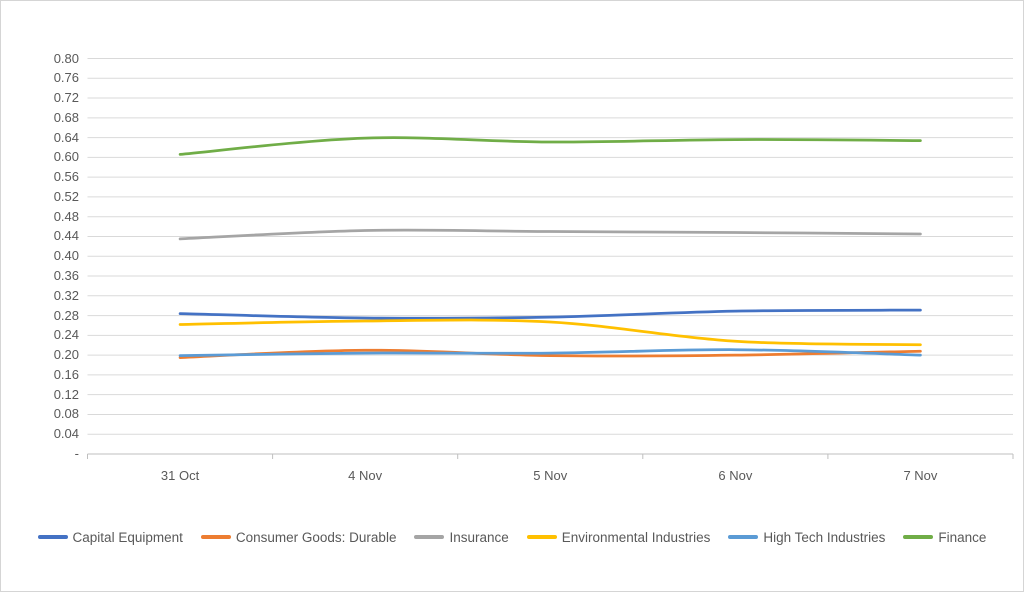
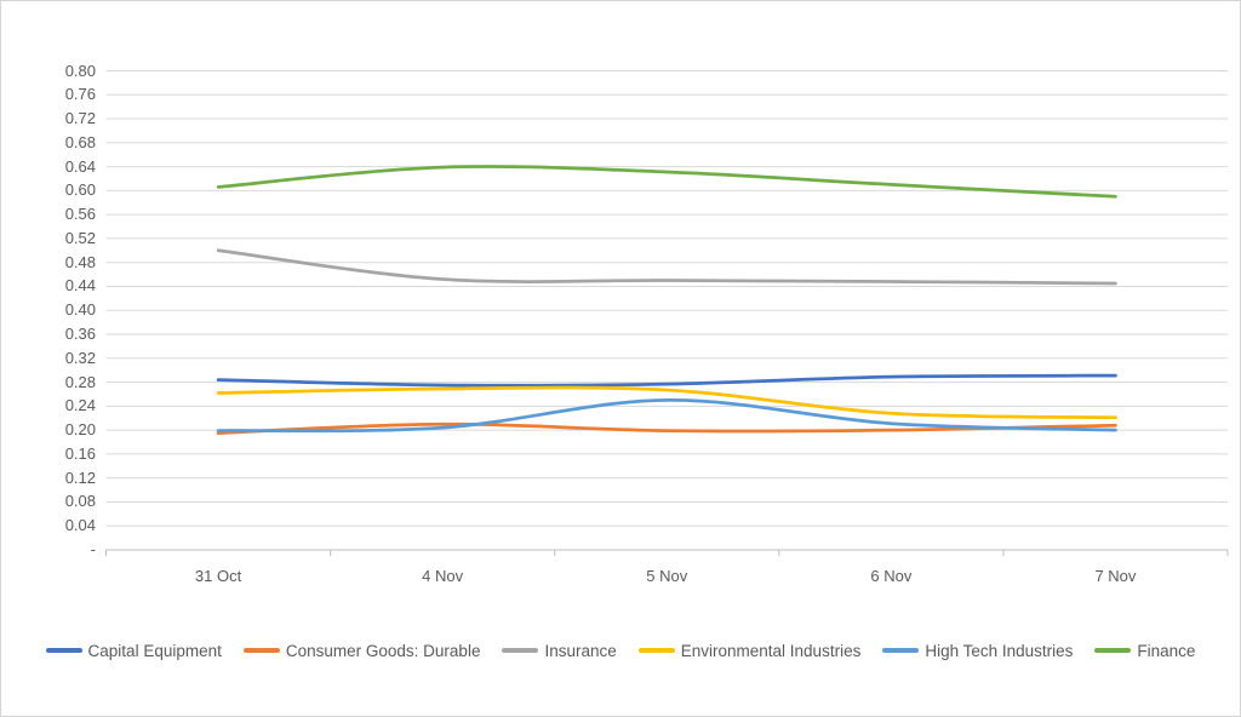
Insurance/31 Oct: 0.43 -> 0.50
High Tech Industries/5 Nov: 0.20 -> 0.25
Finance/6 Nov: 0.64 -> 0.61
Finance/7 Nov: 0.63 -> 0.59
